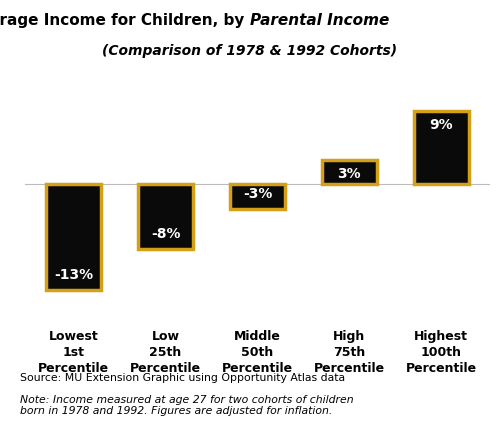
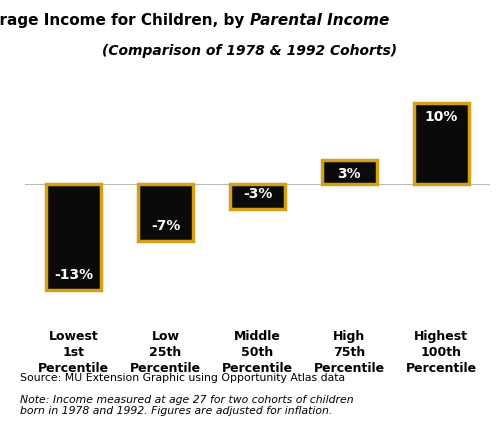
Low 25th Percentile: -8% -> -7%
Highest 100th Percentile: 9% -> 10%
